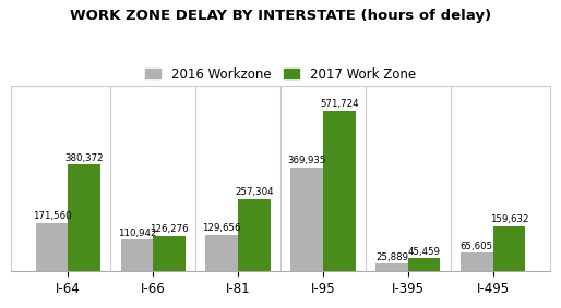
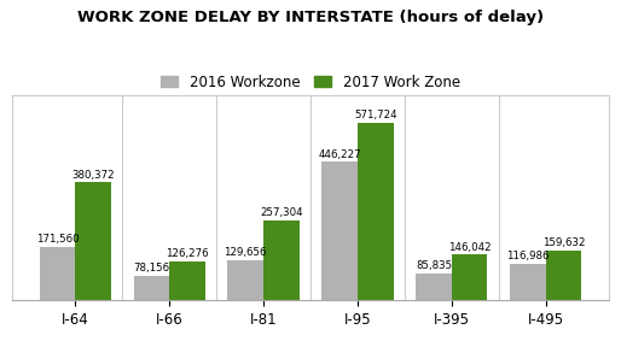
2016 Workzone/I-66: 110,942 -> 78,156
2016 Workzone/I-95: 369,935 -> 446,227
2016 Workzone/I-395: 25,889 -> 85,835
2017 Work Zone/I-395: 45,459 -> 146,042
2016 Workzone/I-495: 65,605 -> 116,986
